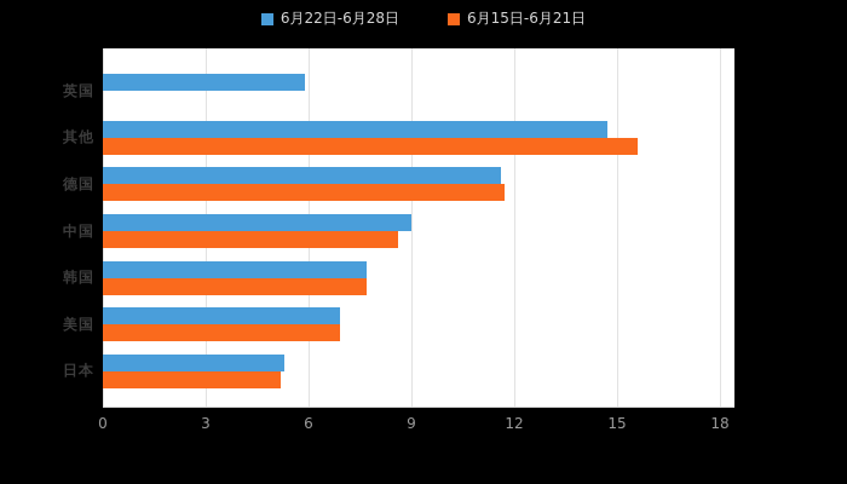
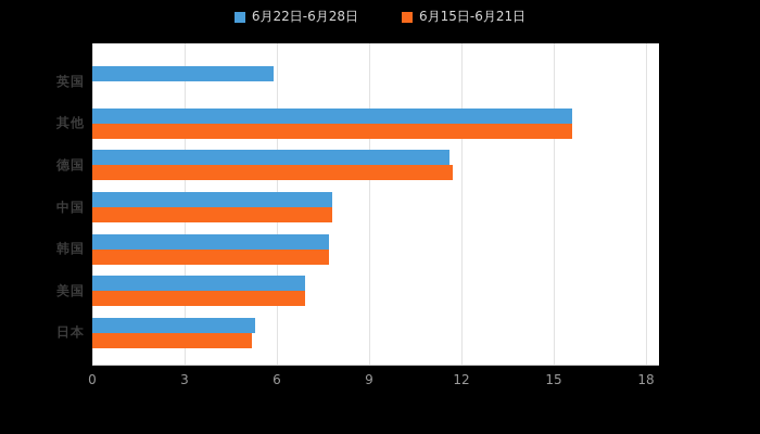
6月22日-6月28日/其他: 14.7 -> 15.6
6月22日-6月28日/中国: 9.0 -> 7.8
6月15日-6月21日/中国: 8.6 -> 7.8
